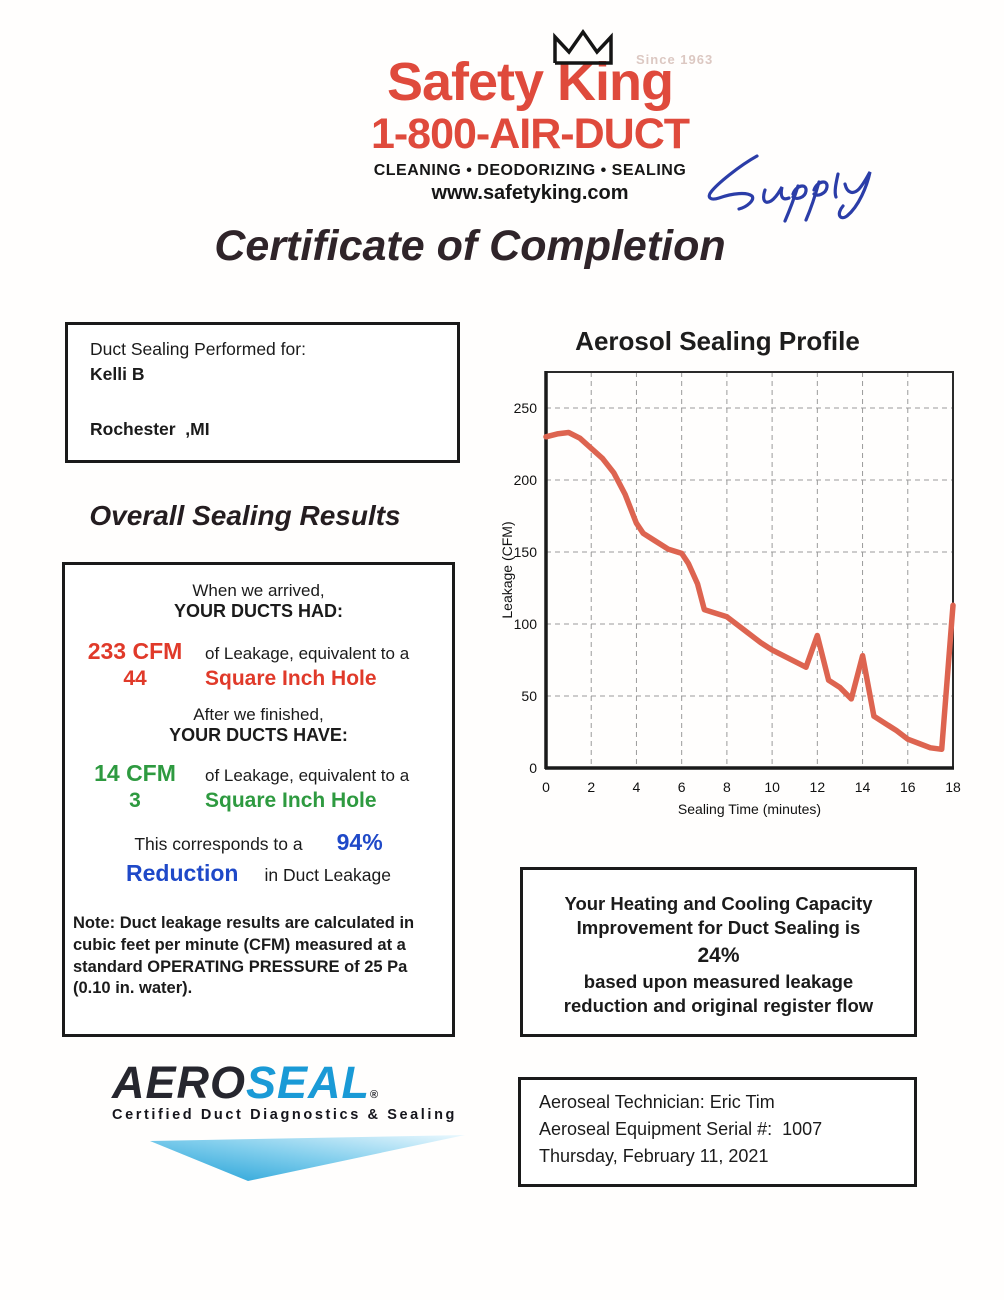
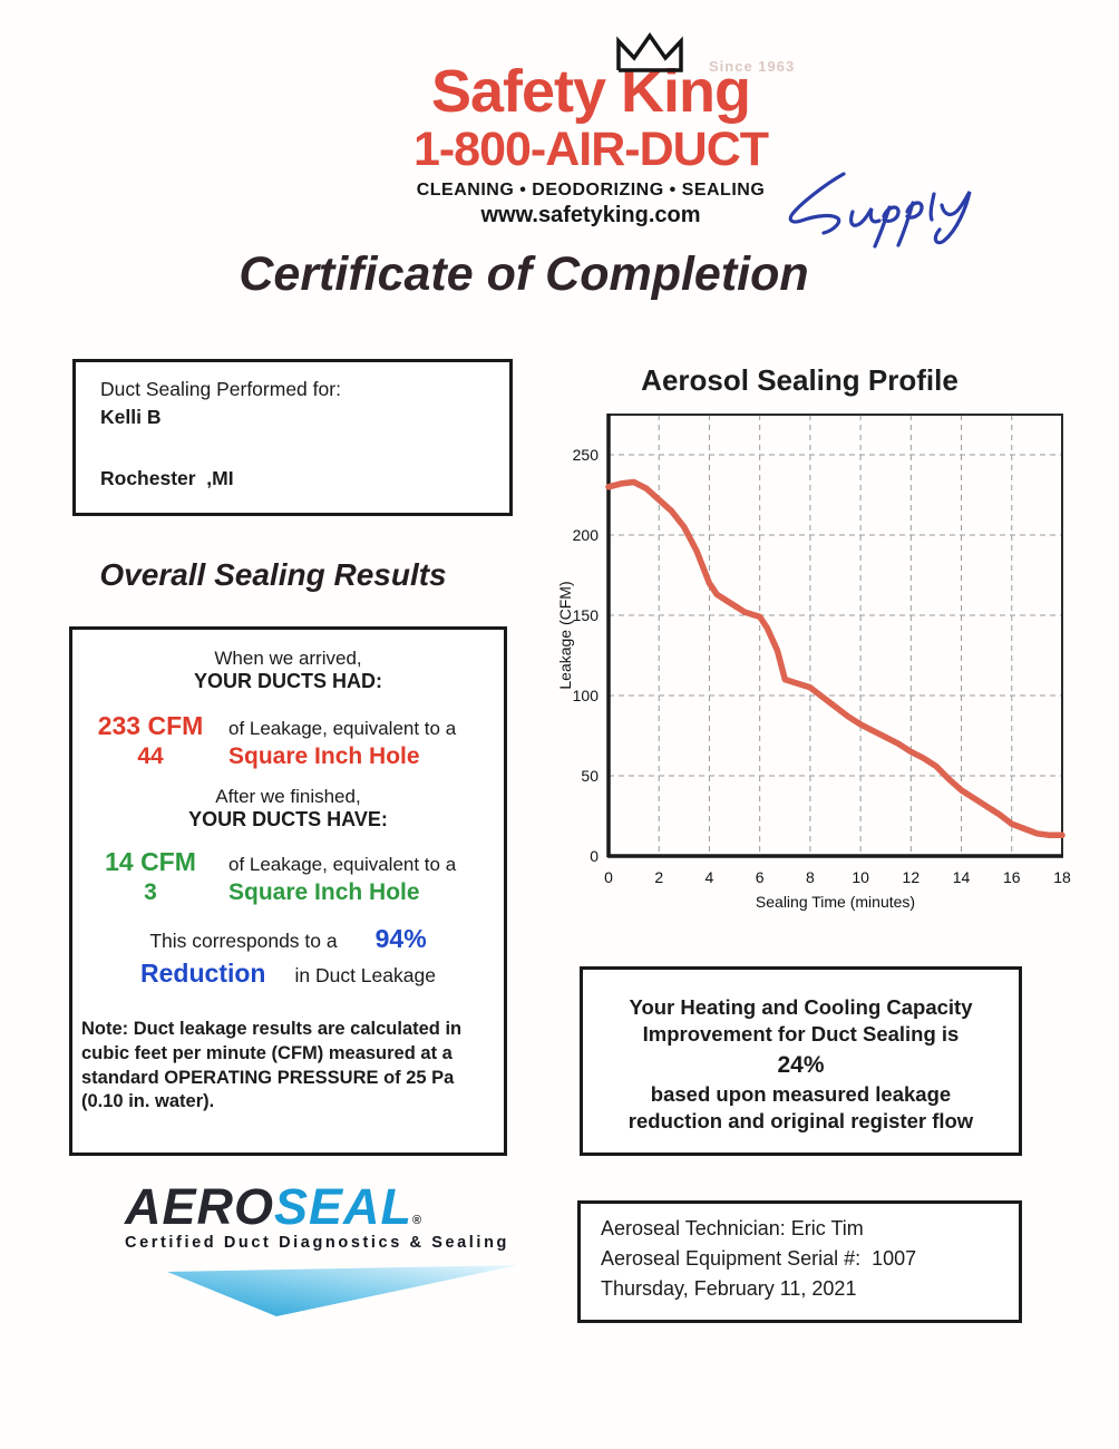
12: 92 -> 65
14: 78 -> 41
18: 113 -> 13
